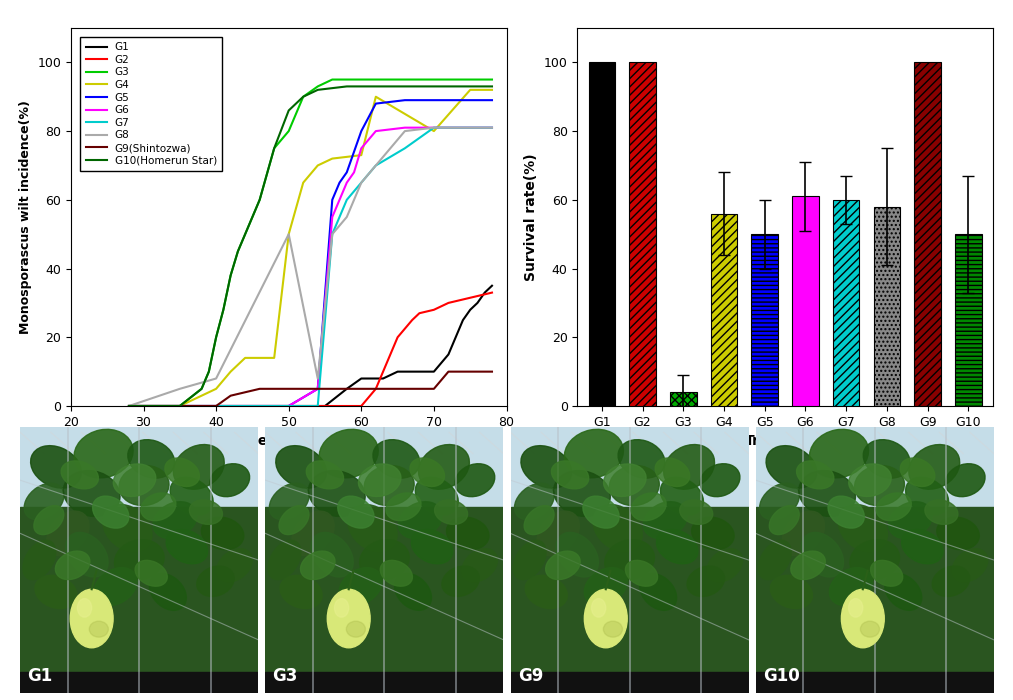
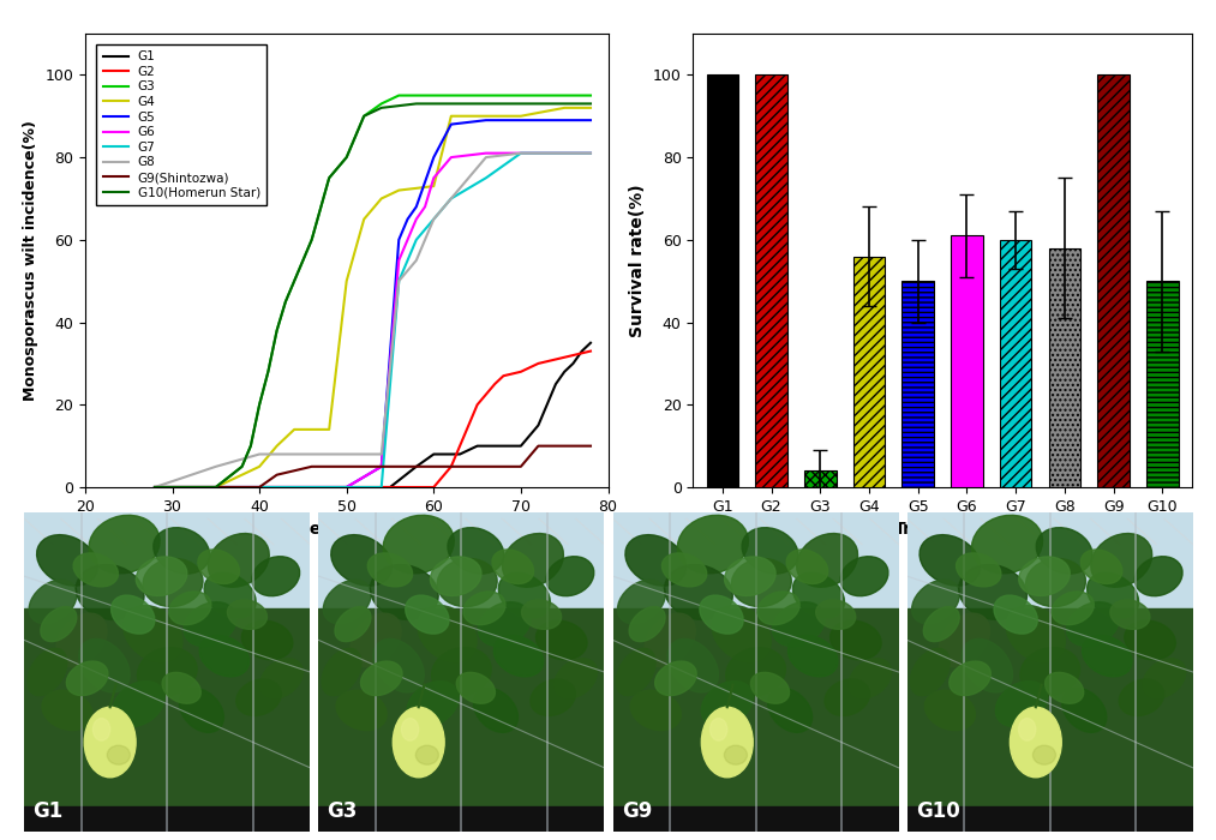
G8/50: 50 -> 8
G10(Homerun Star)/50: 86 -> 80
G4/70: 80 -> 90
